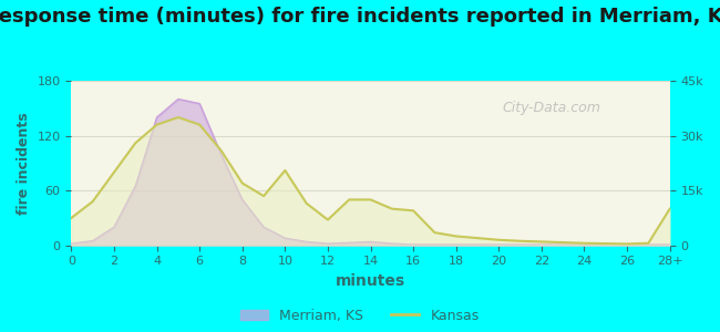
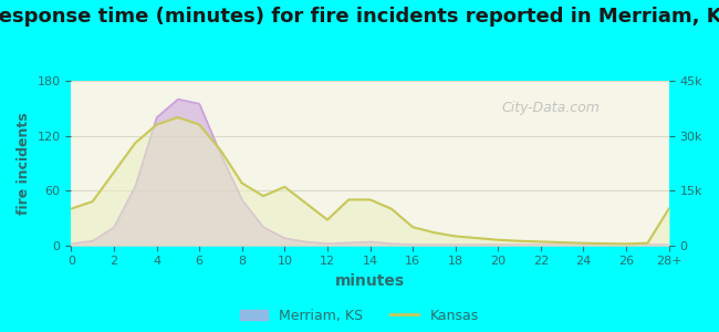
Kansas/0: 7.5k -> 10.0k
Kansas/10: 20.5k -> 16.0k
Kansas/16: 9.5k -> 5.0k
